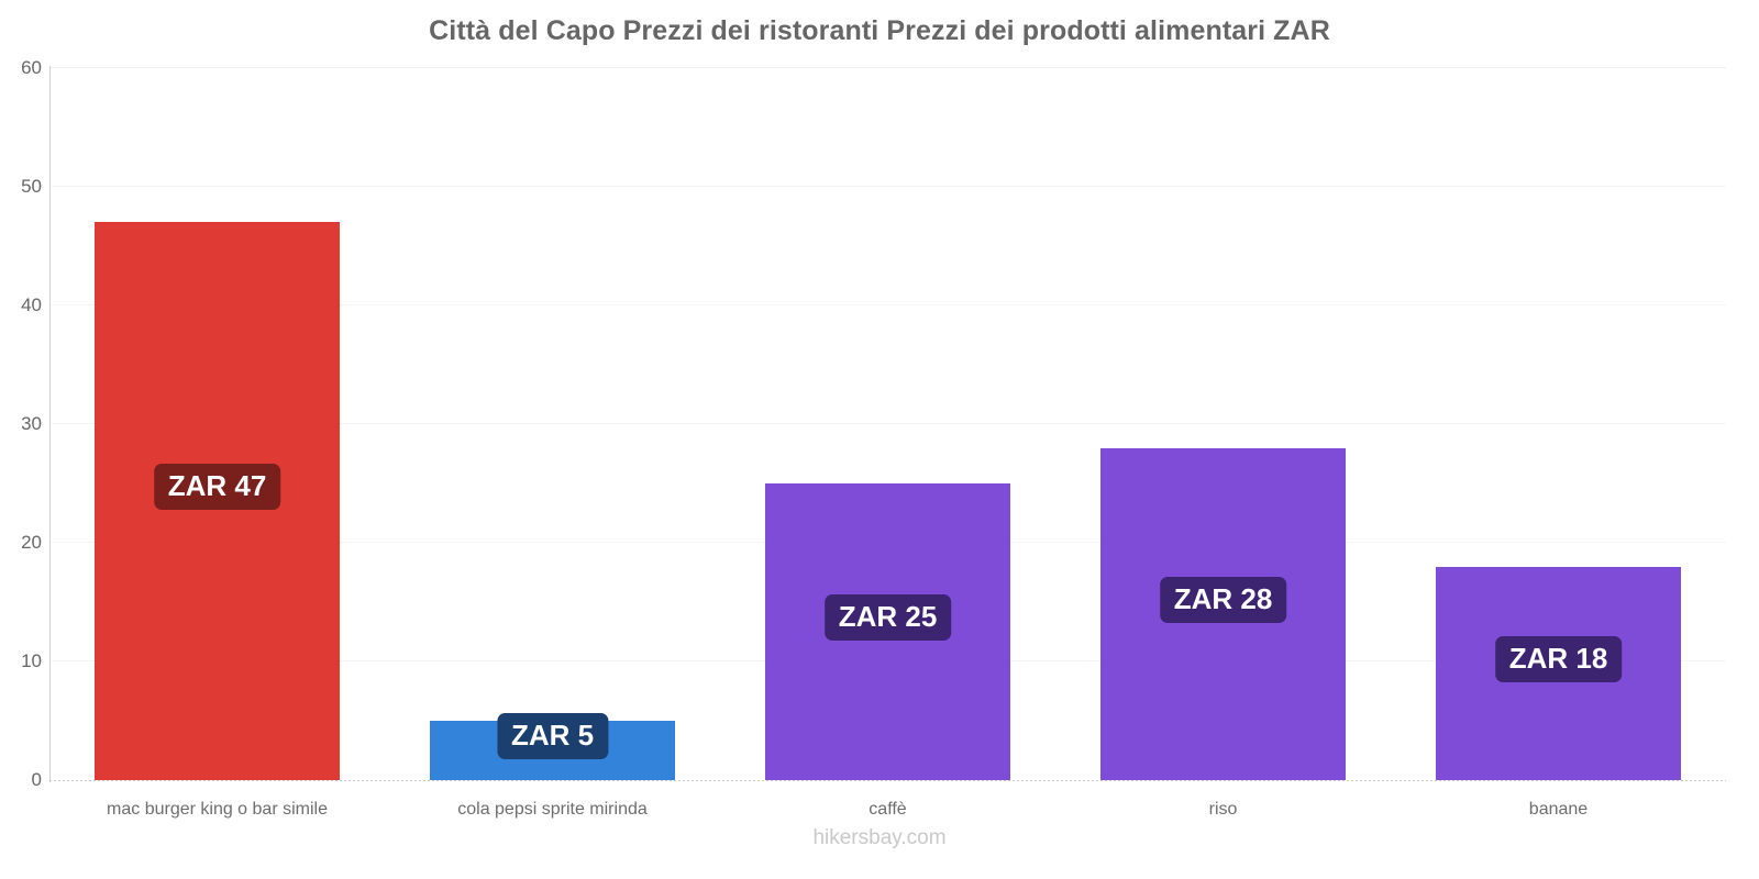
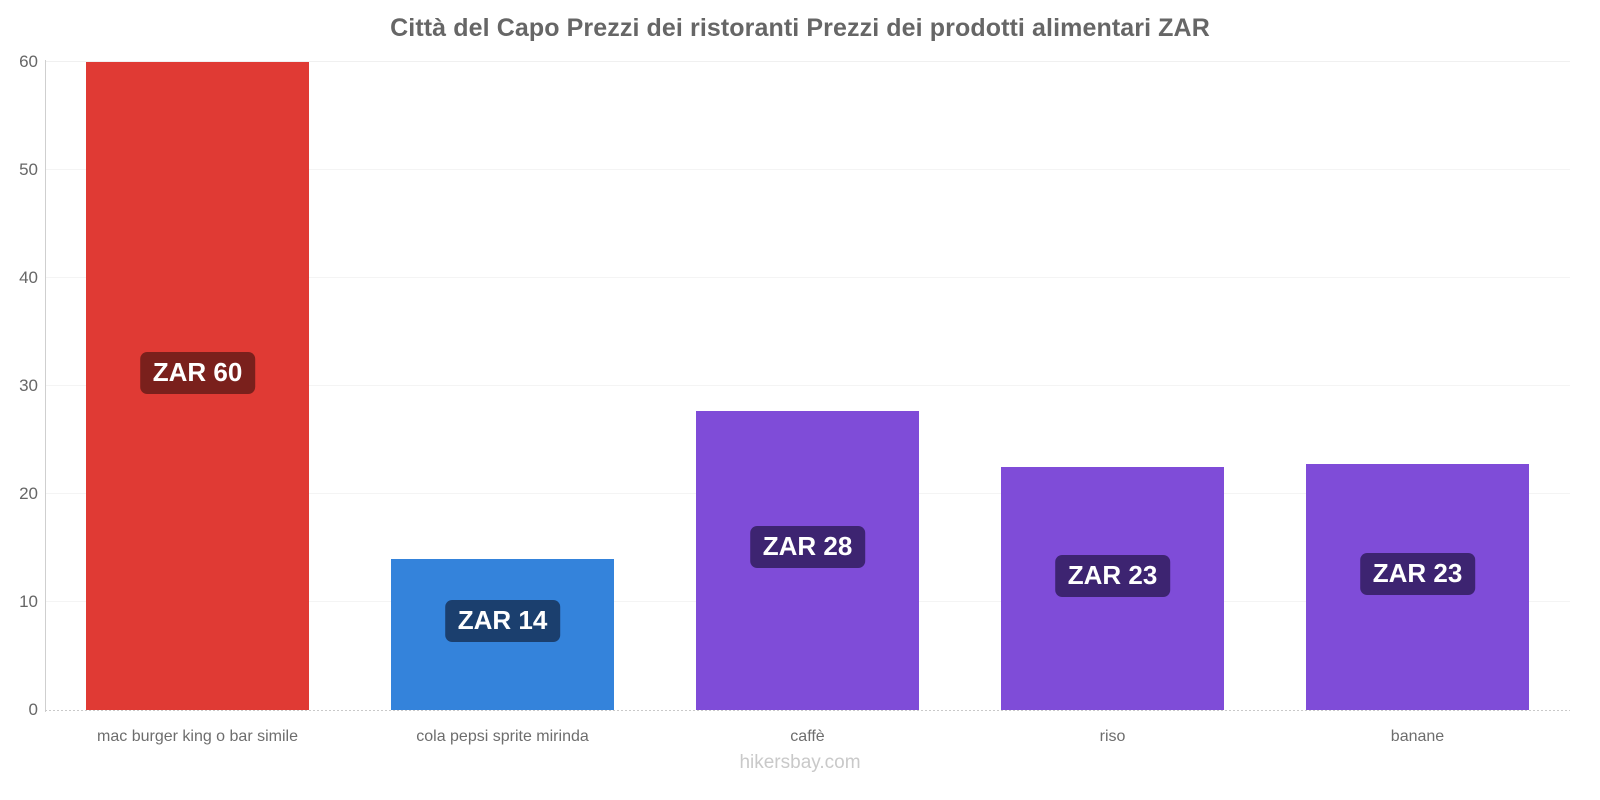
mac burger king o bar simile: 47 -> 60
cola pepsi sprite mirinda: 5 -> 14
caffè: 25 -> 28
riso: 28 -> 23
banane: 18 -> 23
